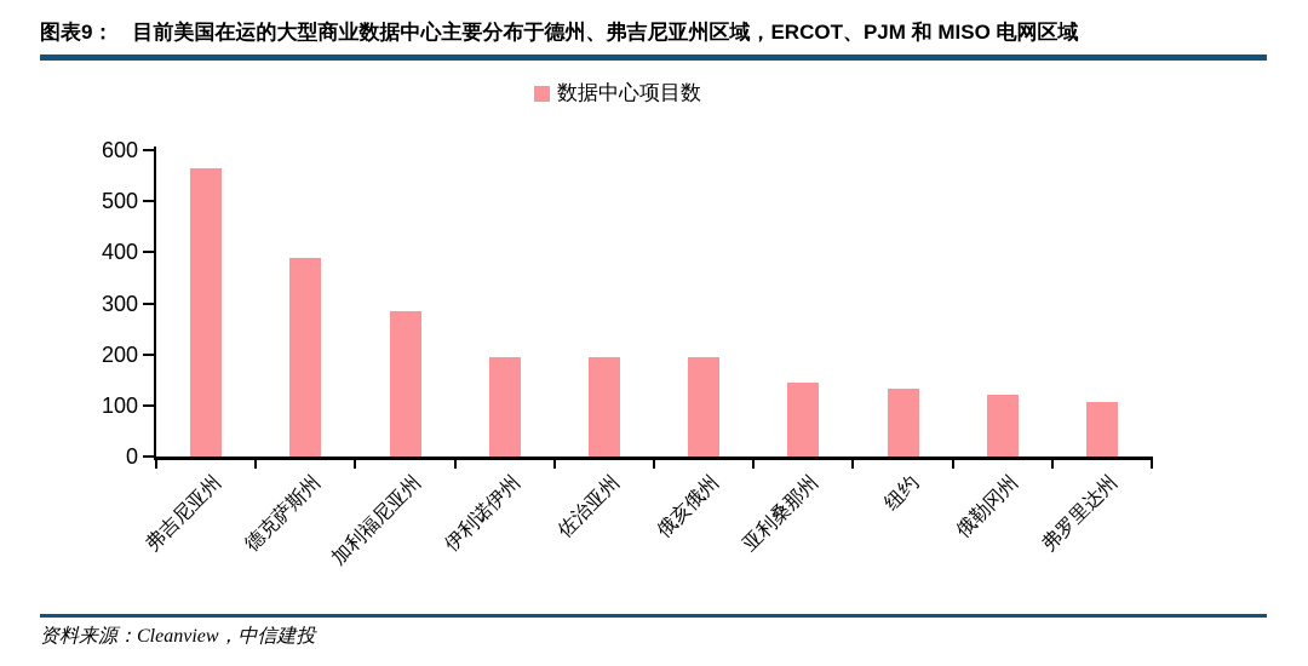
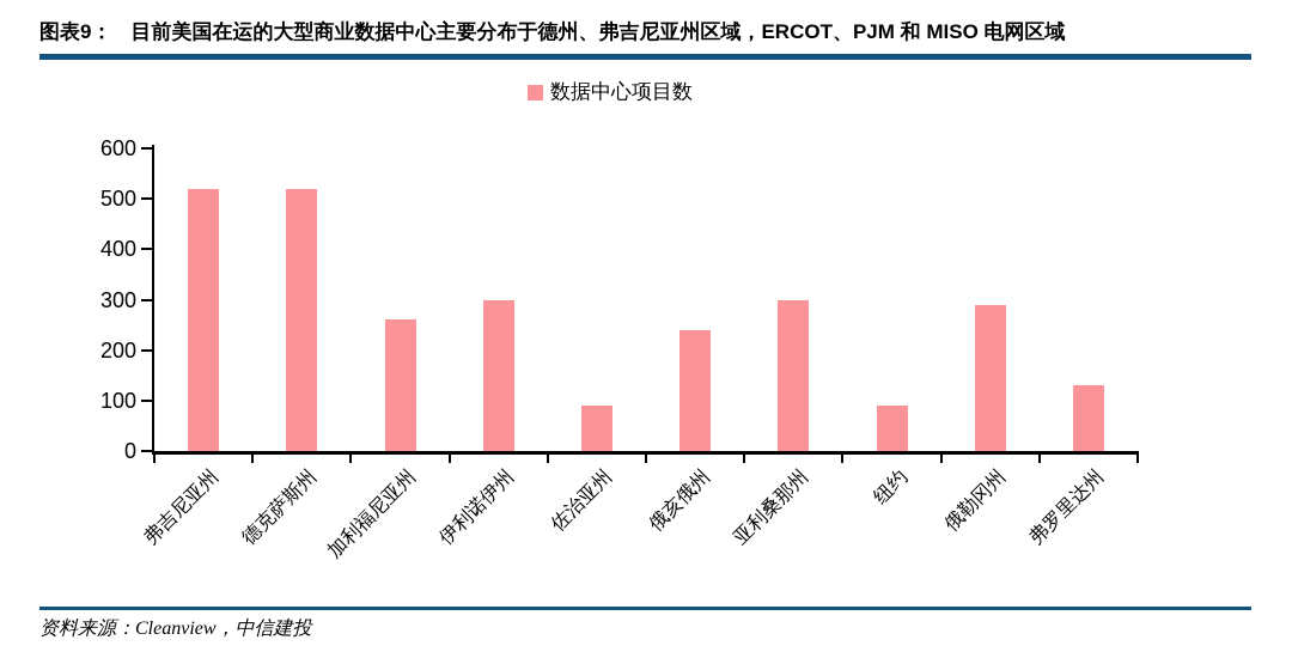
弗吉尼亚州: 560 -> 520
德克萨斯州: 390 -> 520
加利福尼亚州: 280 -> 260
伊利诺伊州: 200 -> 300
佐治亚州: 200 -> 90
俄亥俄州: 200 -> 240
亚利桑那州: 140 -> 300
纽约: 130 -> 90
俄勒冈州: 120 -> 290
弗罗里达州: 110 -> 130
